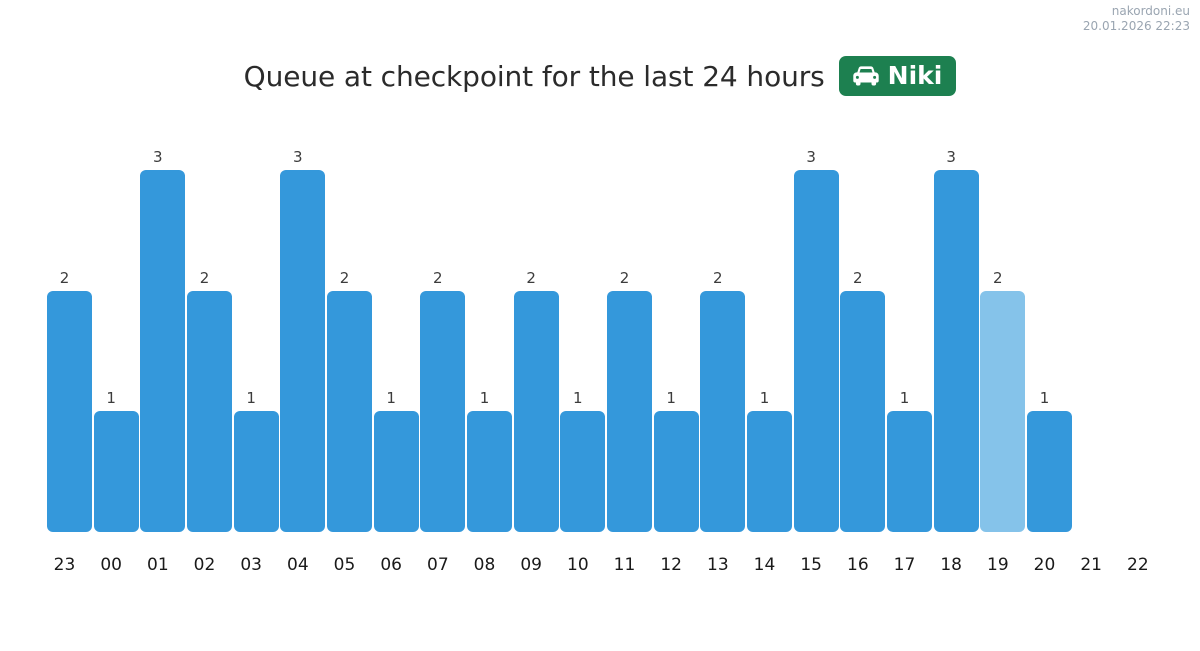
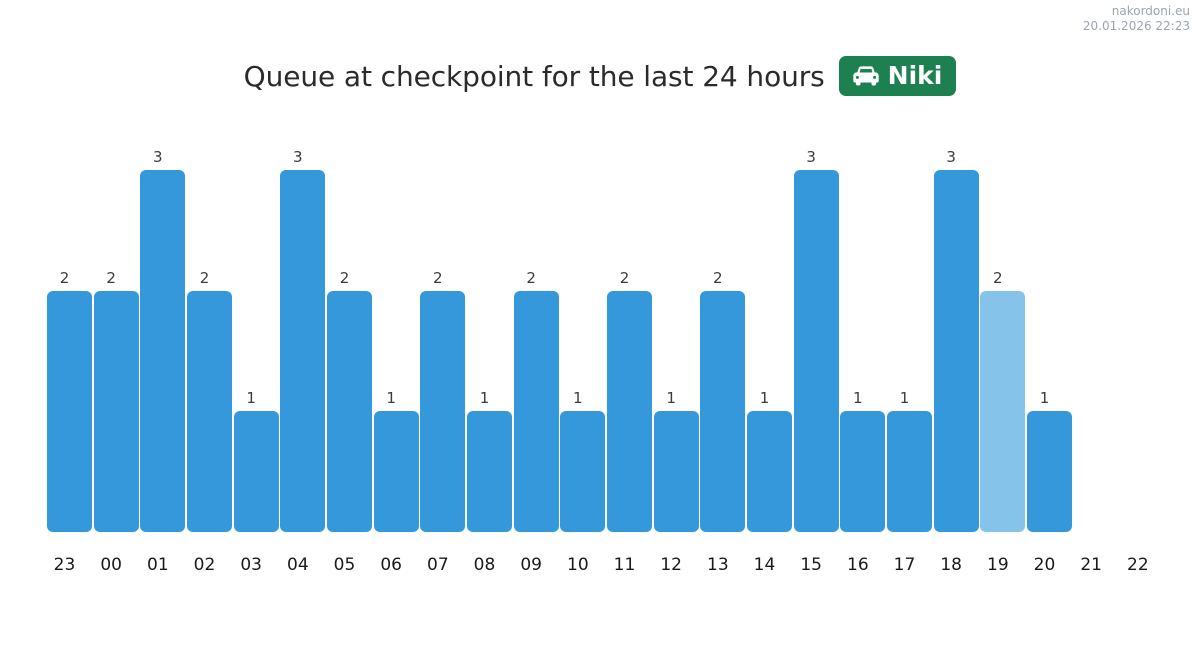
00: 1 -> 2
16: 2 -> 1
